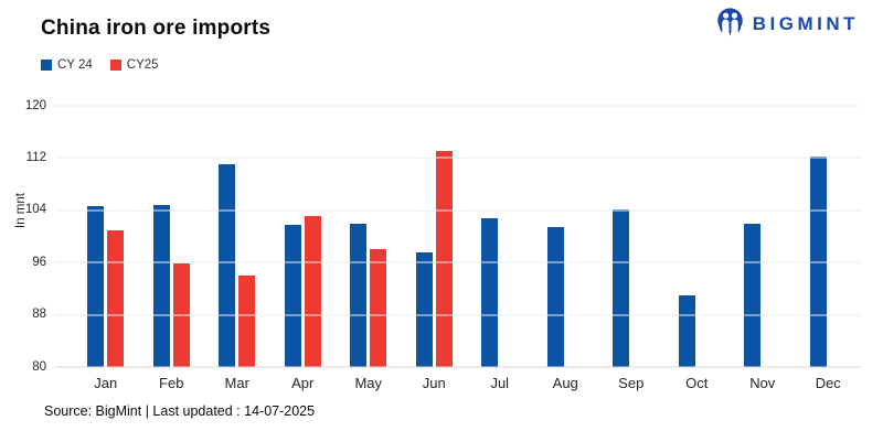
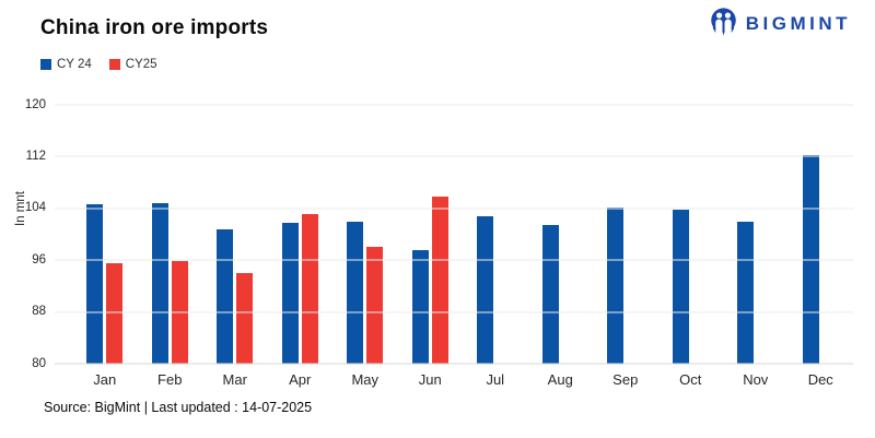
CY25/Jan: 101 -> 96
CY 24/Mar: 111 -> 101
CY25/Jun: 113 -> 106
CY 24/Oct: 91 -> 104
